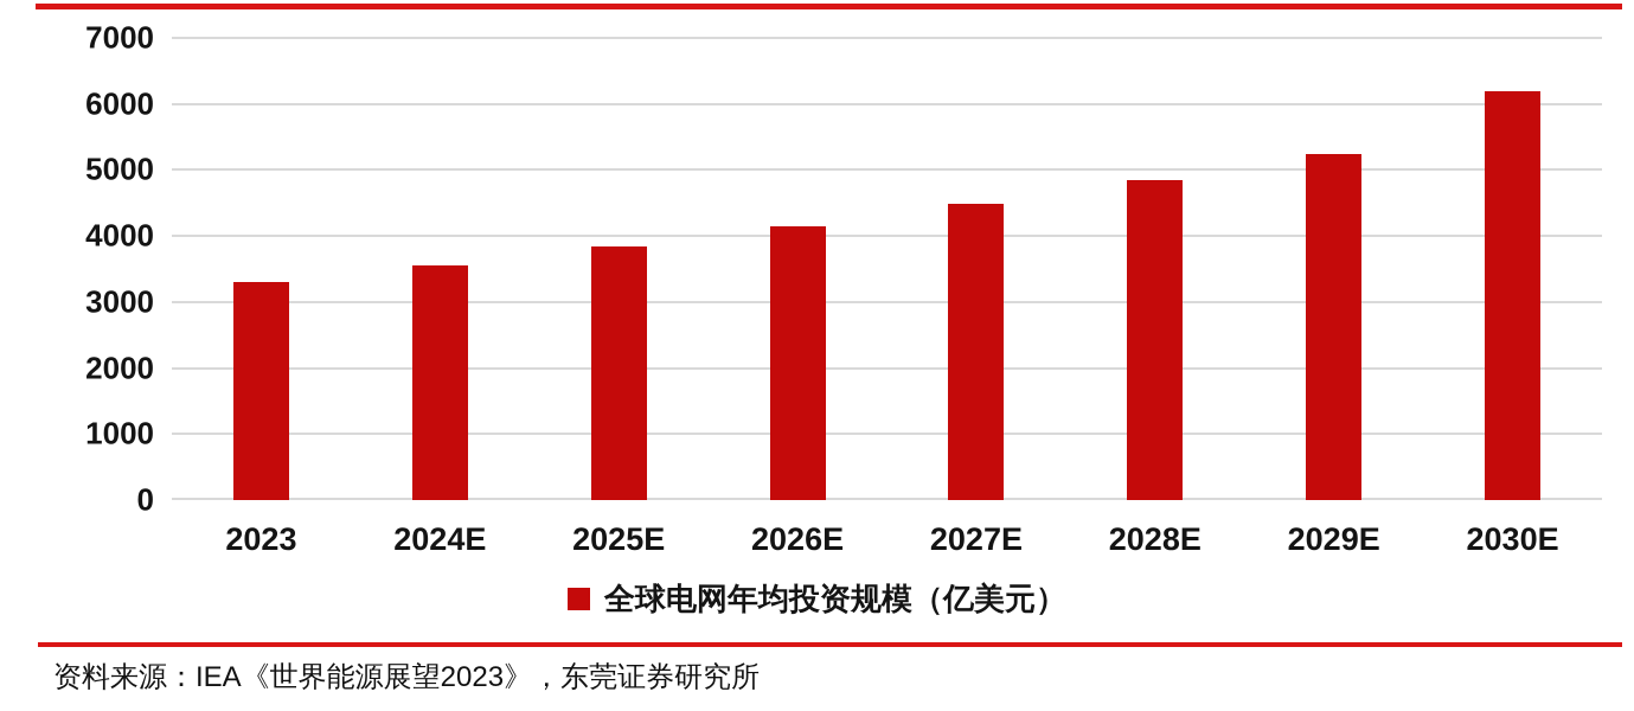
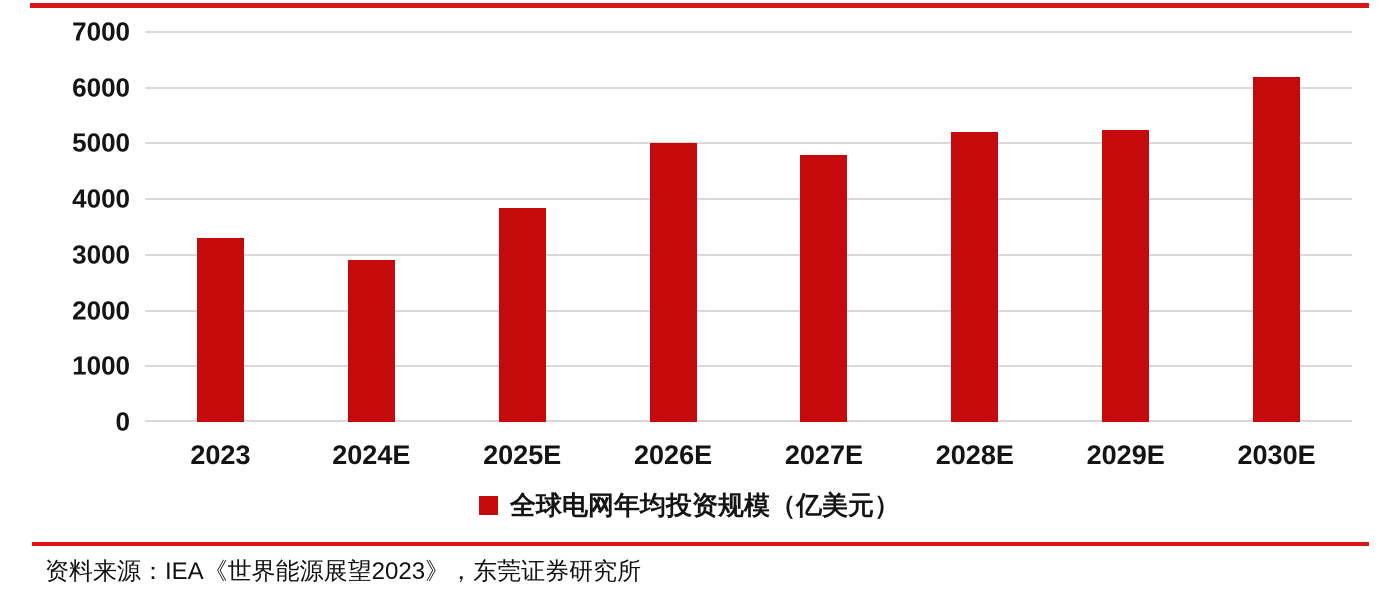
2024E: 3600 -> 2900
2026E: 4200 -> 5000
2027E: 4500 -> 4800
2028E: 4800 -> 5200
